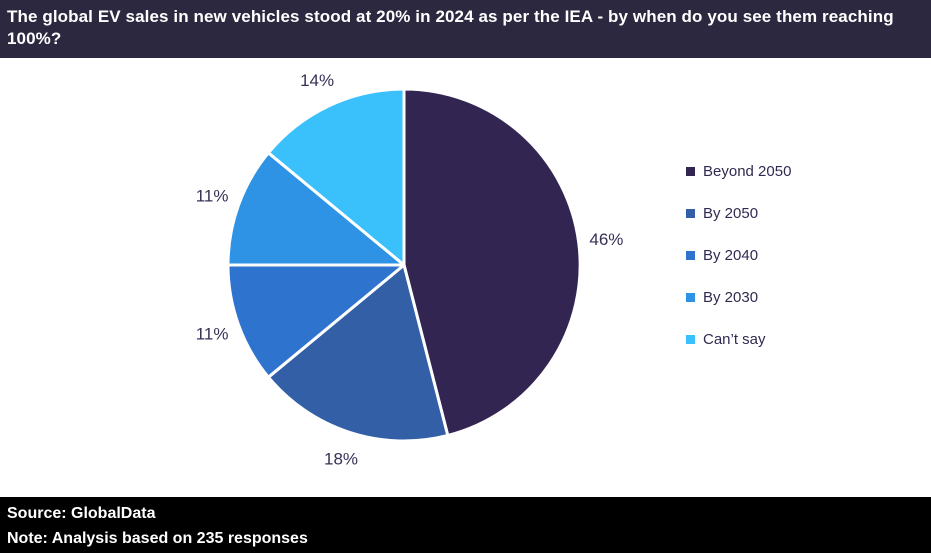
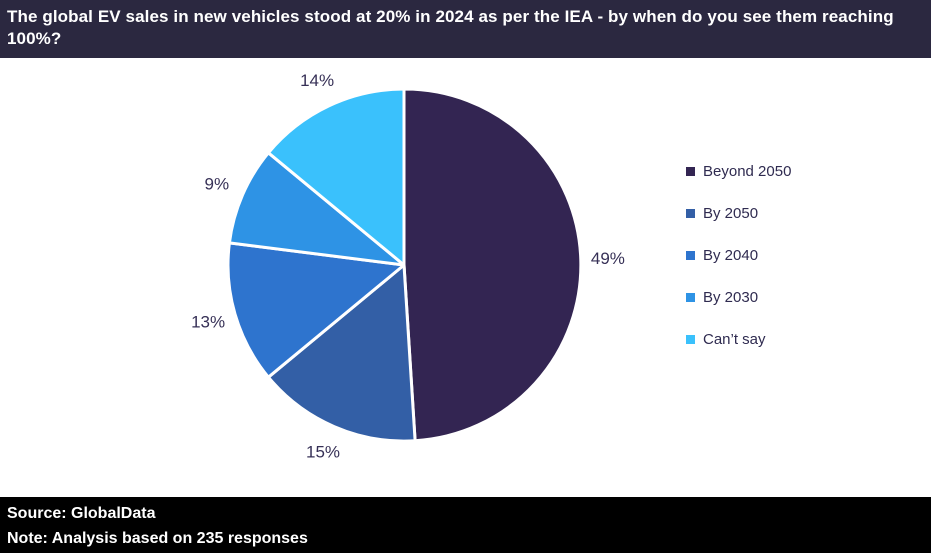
Beyond 2050: 46% -> 49%
By 2050: 18% -> 15%
By 2040: 11% -> 13%
By 2030: 11% -> 9%
